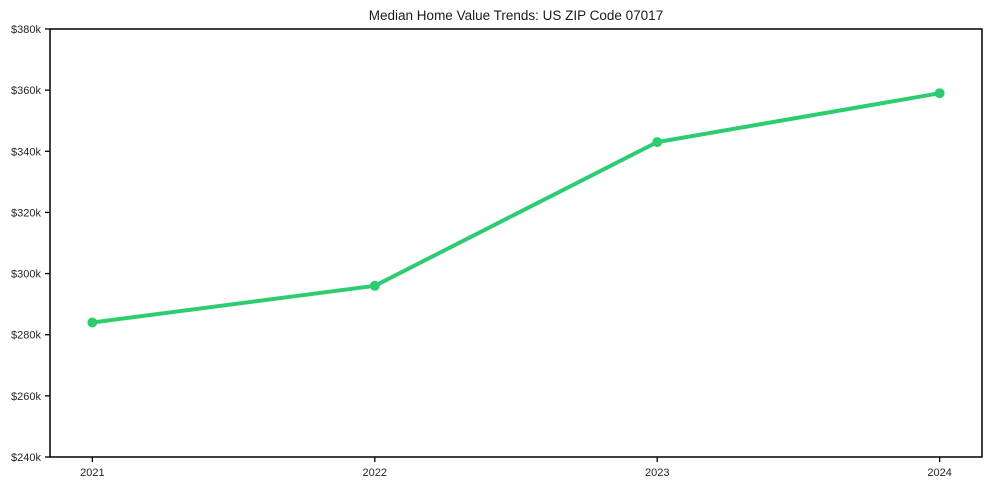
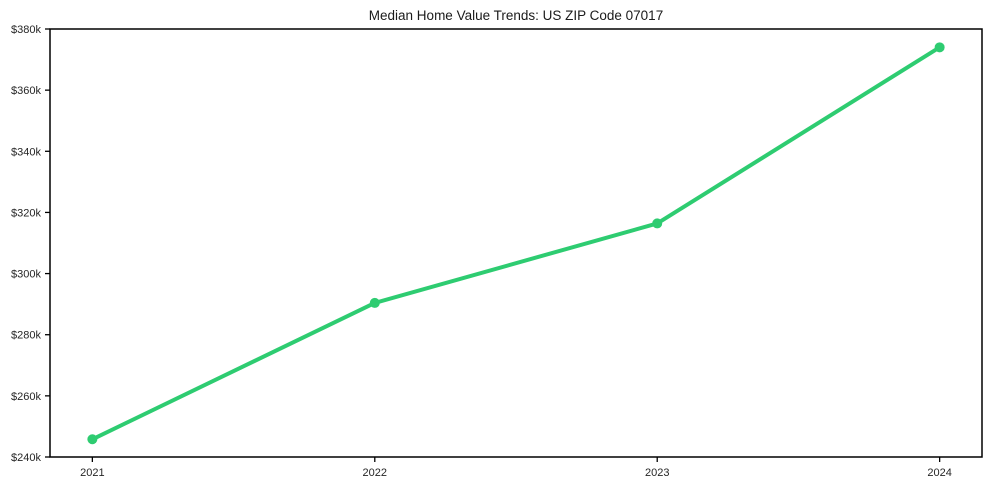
2021: $284k -> $246k
2022: $296k -> $290k
2023: $343k -> $316k
2024: $359k -> $374k
